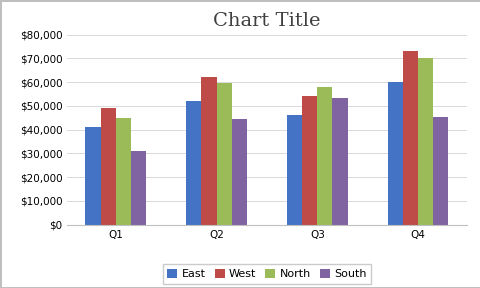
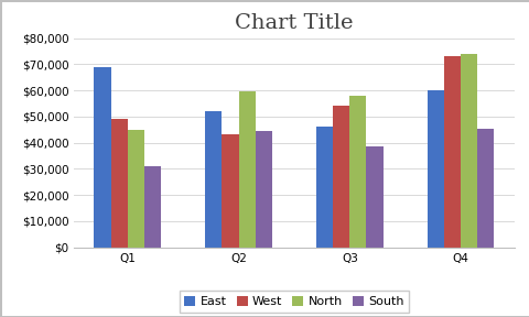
East/Q1: $41,000 -> $69,000
West/Q2: $62,000 -> $43,000
South/Q3: $53,500 -> $38,500
North/Q4: $70,000 -> $74,000
